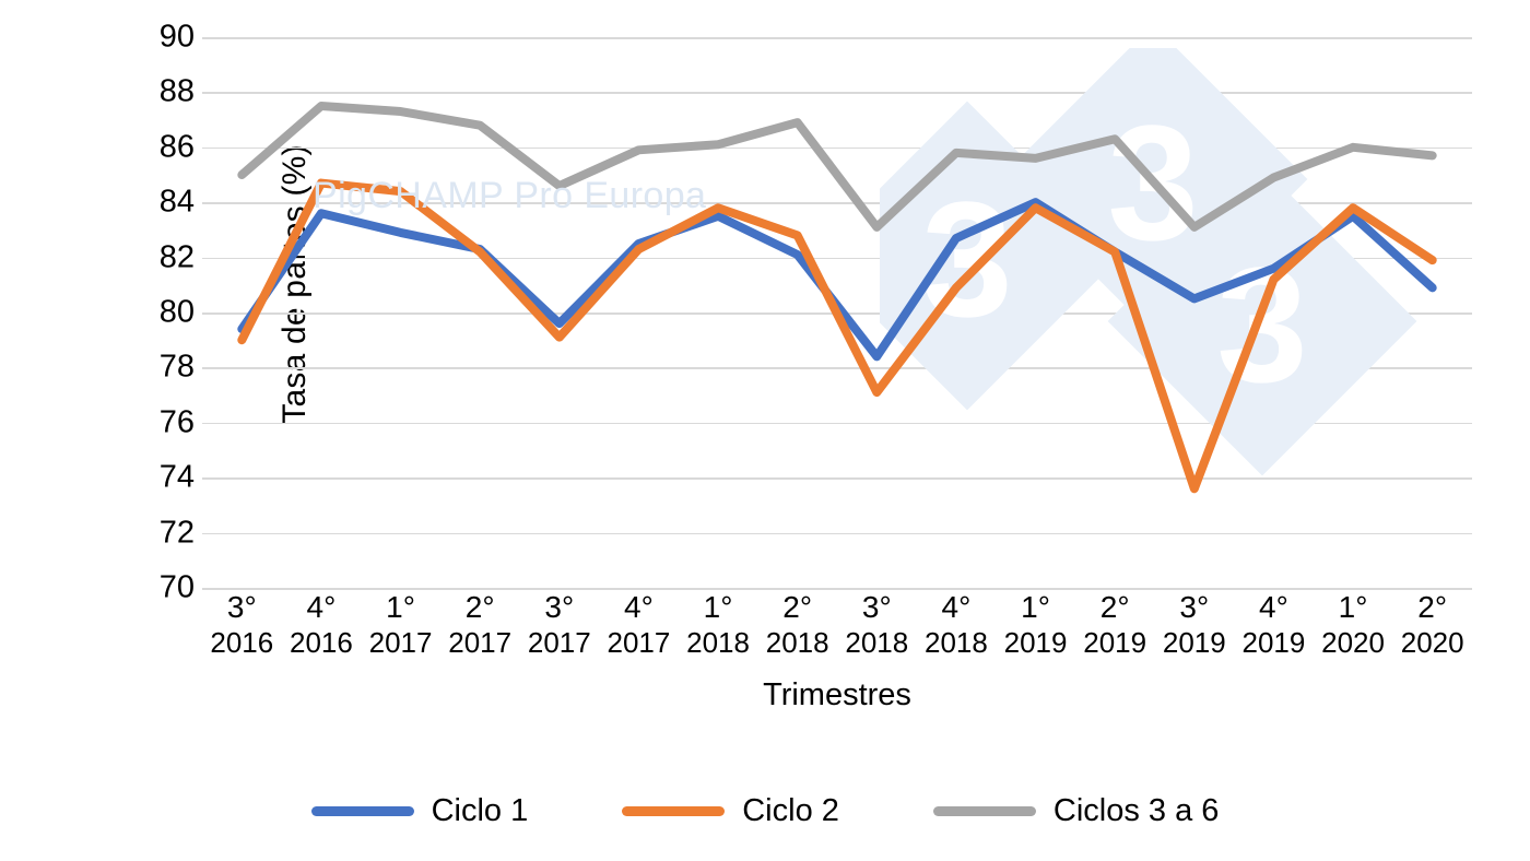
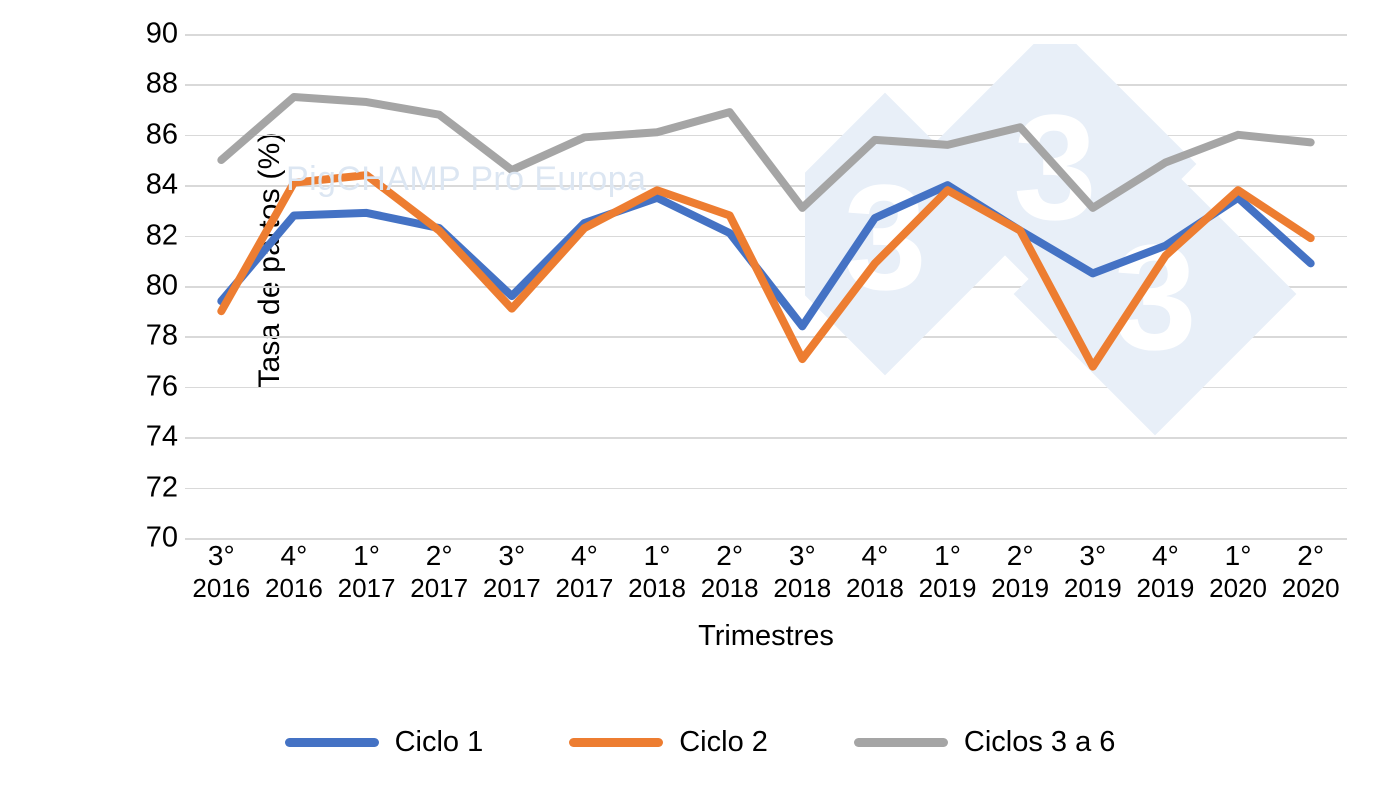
Ciclo 1/4° 2016: 83.6 -> 82.8
Ciclo 2/4° 2016: 84.7 -> 84.1
Ciclo 2/3° 2019: 73.6 -> 76.8
